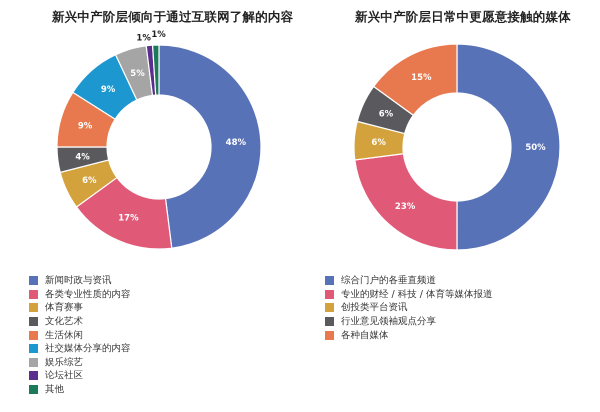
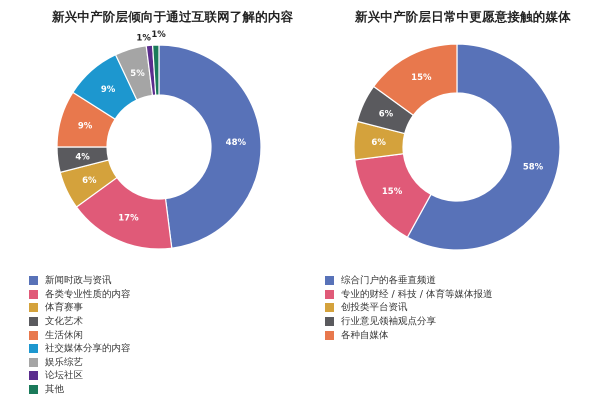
新兴中产阶层日常中更愿意接触的媒体/综合门户的各垂直频道: 50% -> 58%
新兴中产阶层日常中更愿意接触的媒体/专业的财经 / 科技 / 体育等媒体报道: 23% -> 15%
